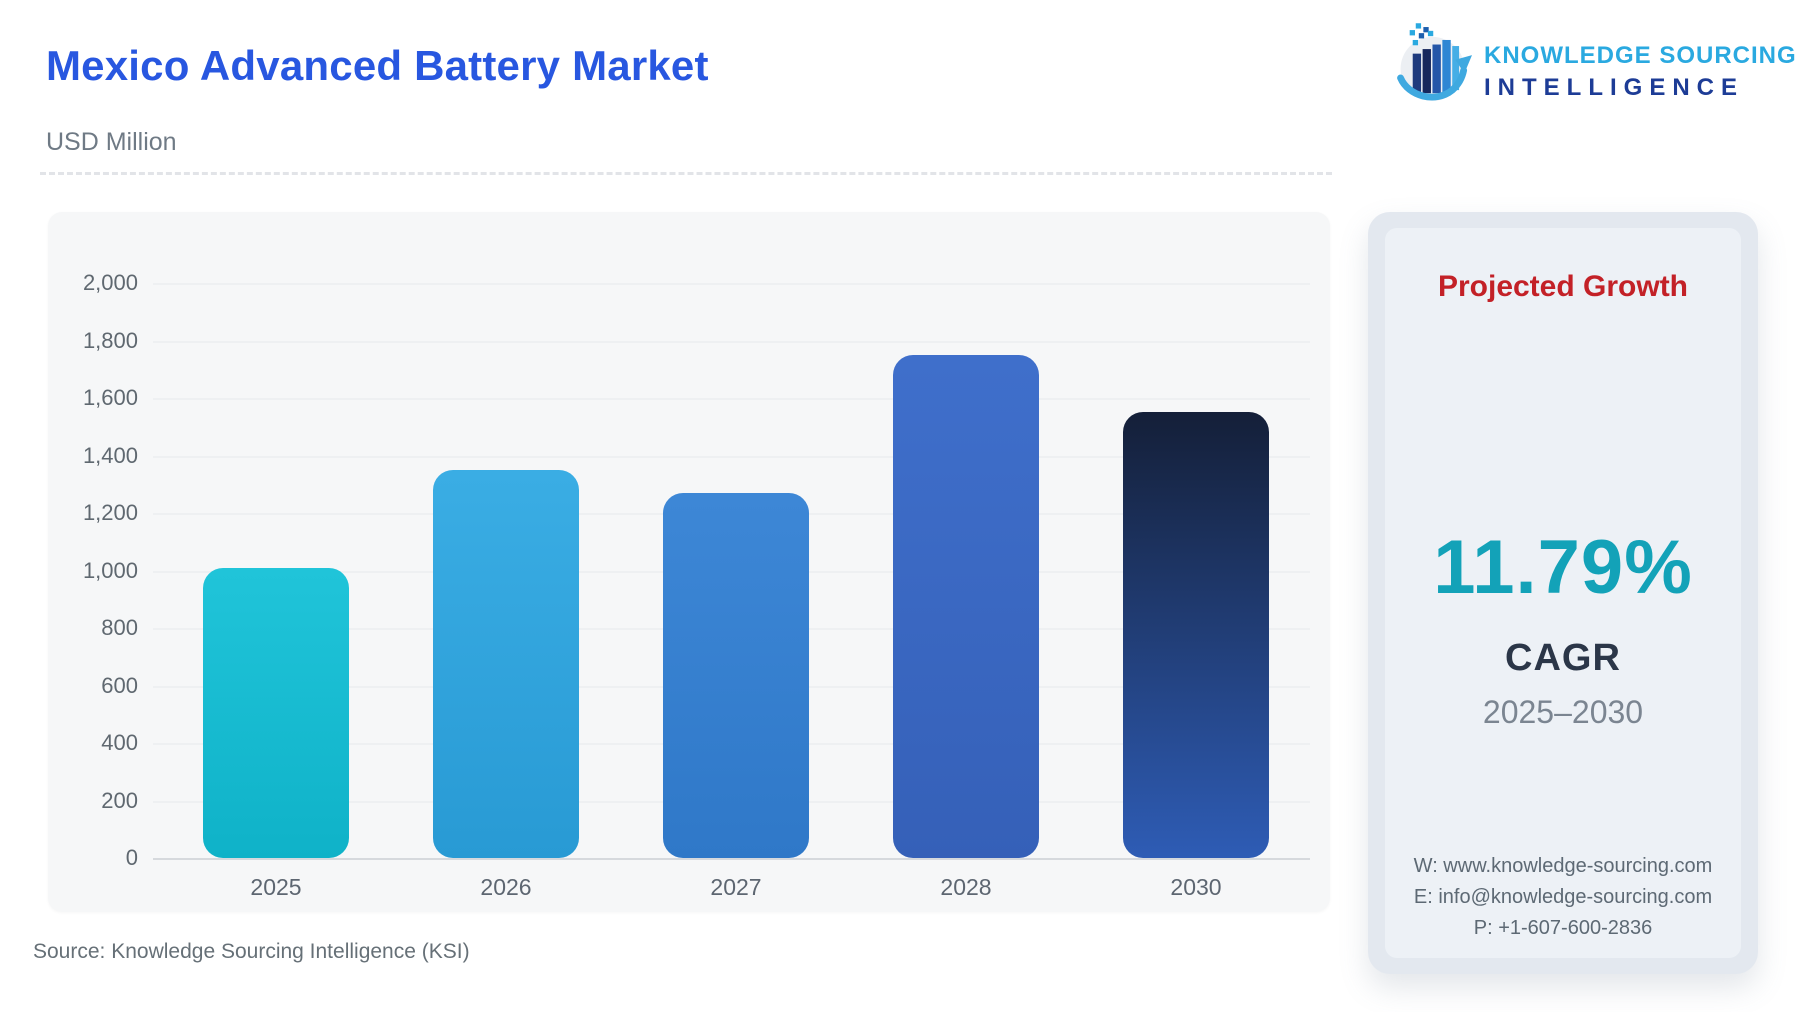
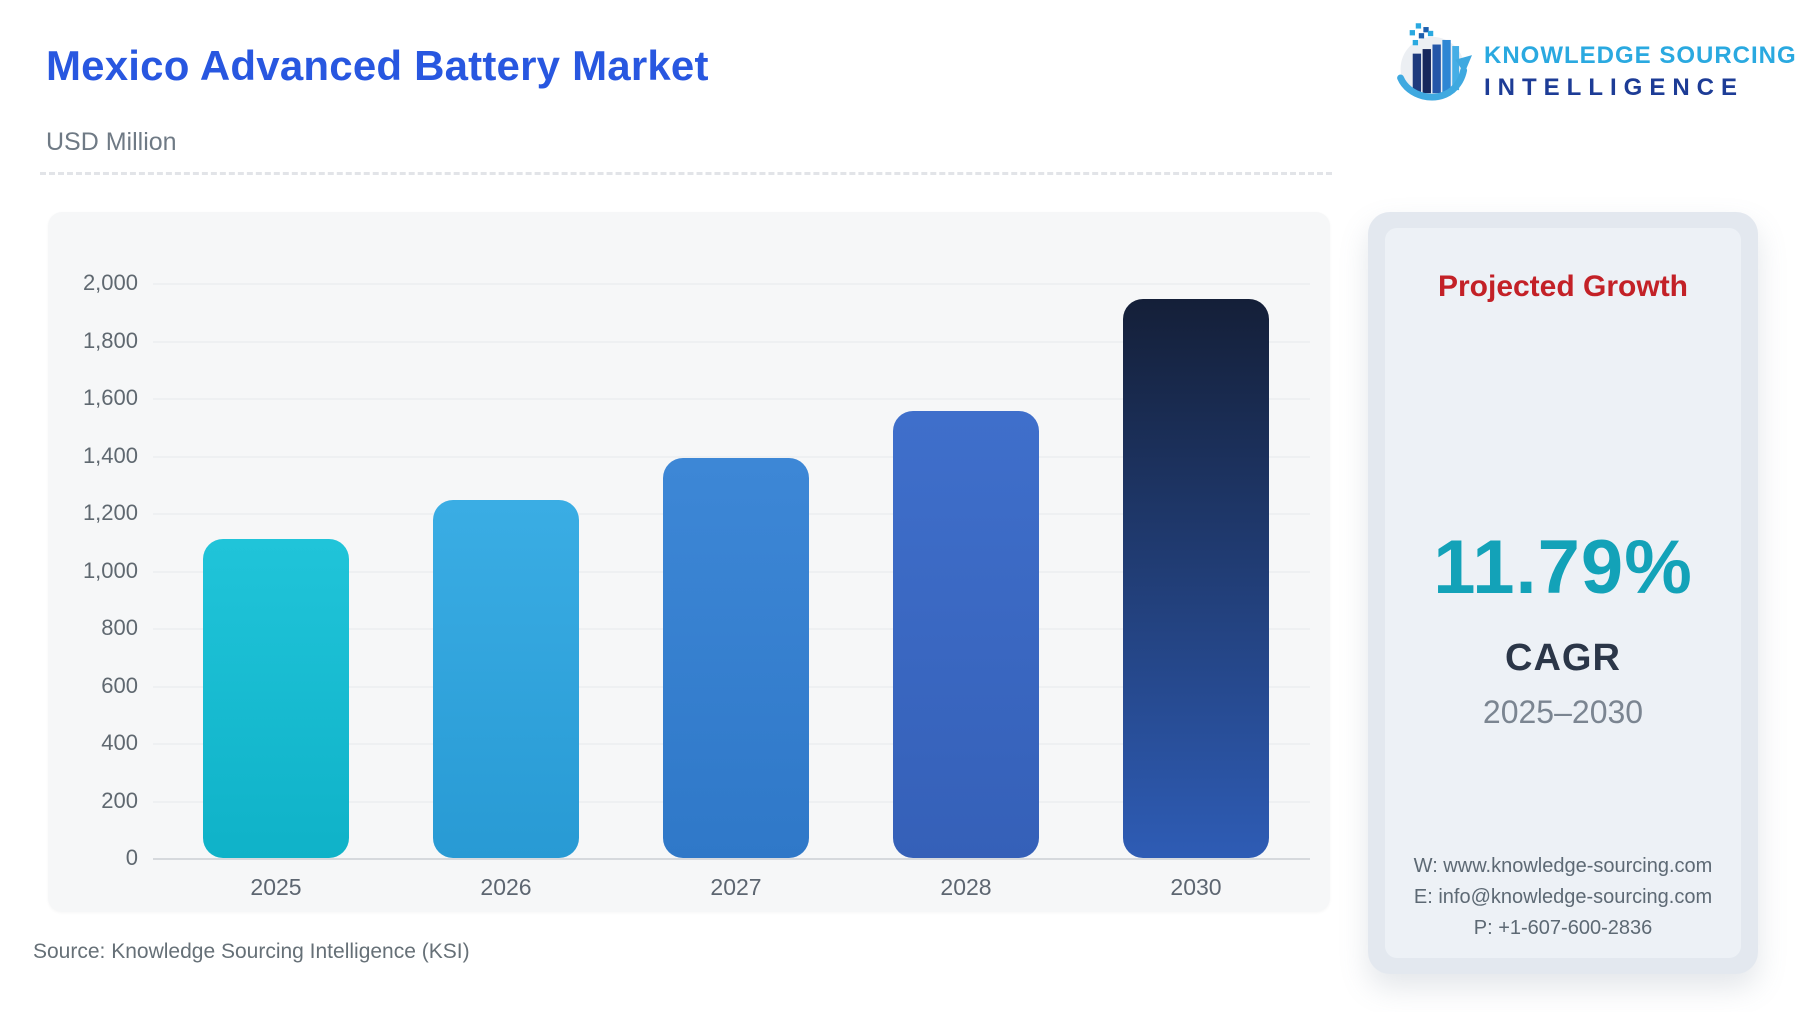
2025: 1010 -> 1110
2026: 1350 -> 1240
2027: 1270 -> 1390
2028: 1750 -> 1560
2030: 1550 -> 1940
